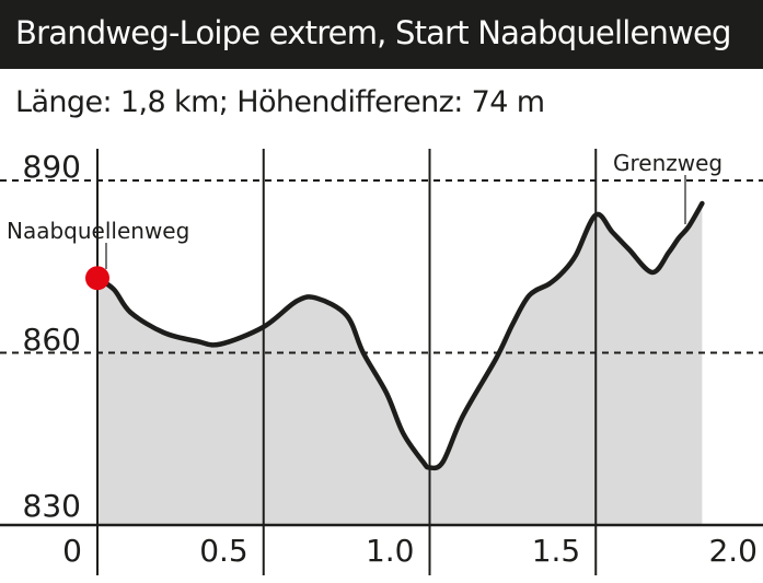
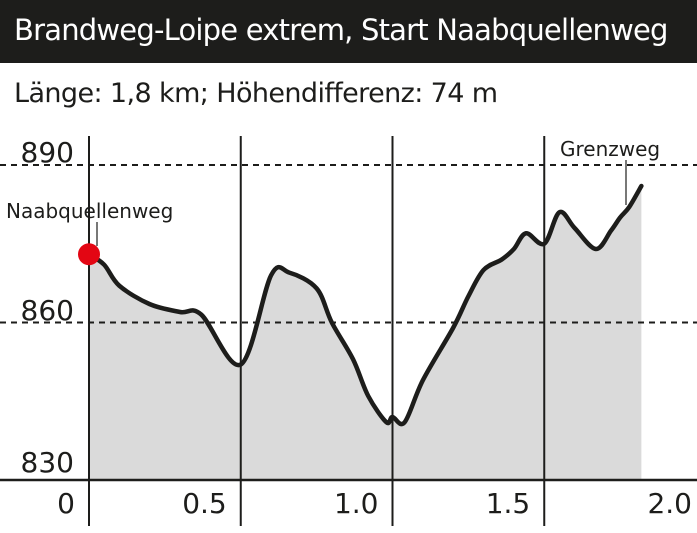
0.5: 864 -> 852
1.0: 840 -> 842
1.5: 884 -> 875
